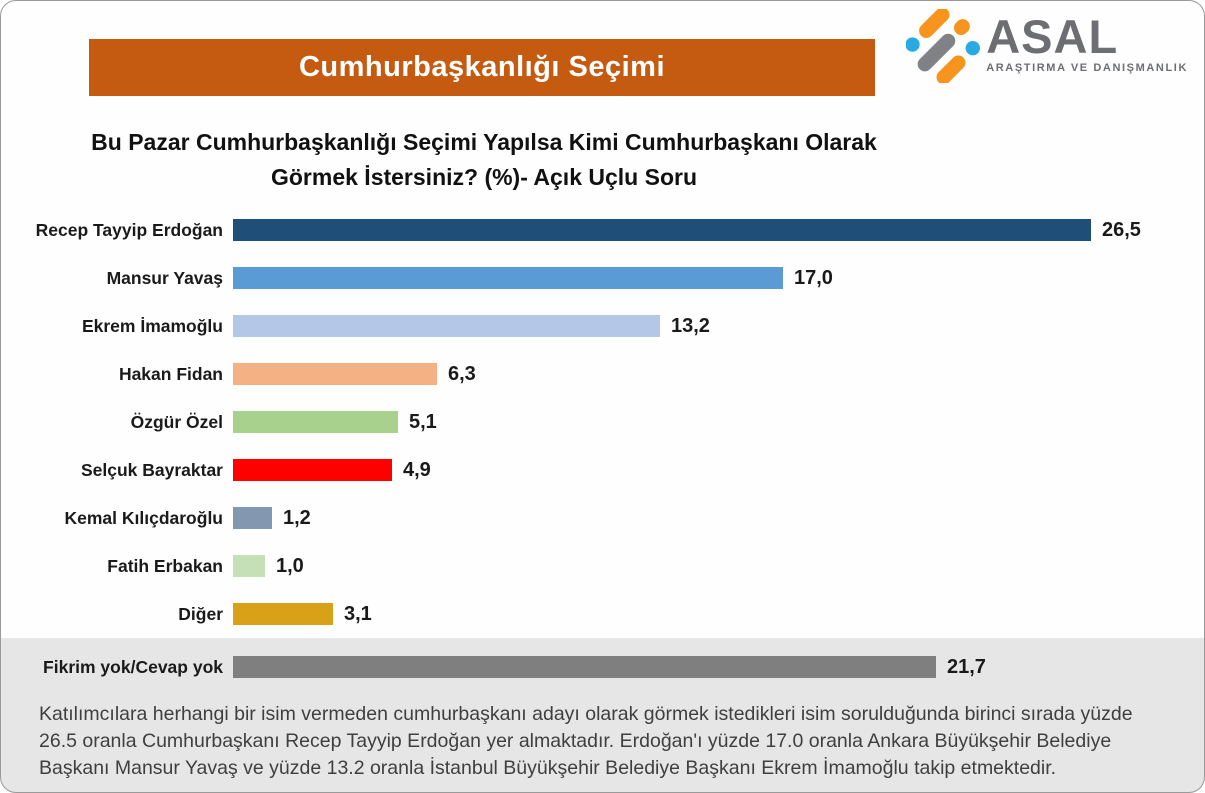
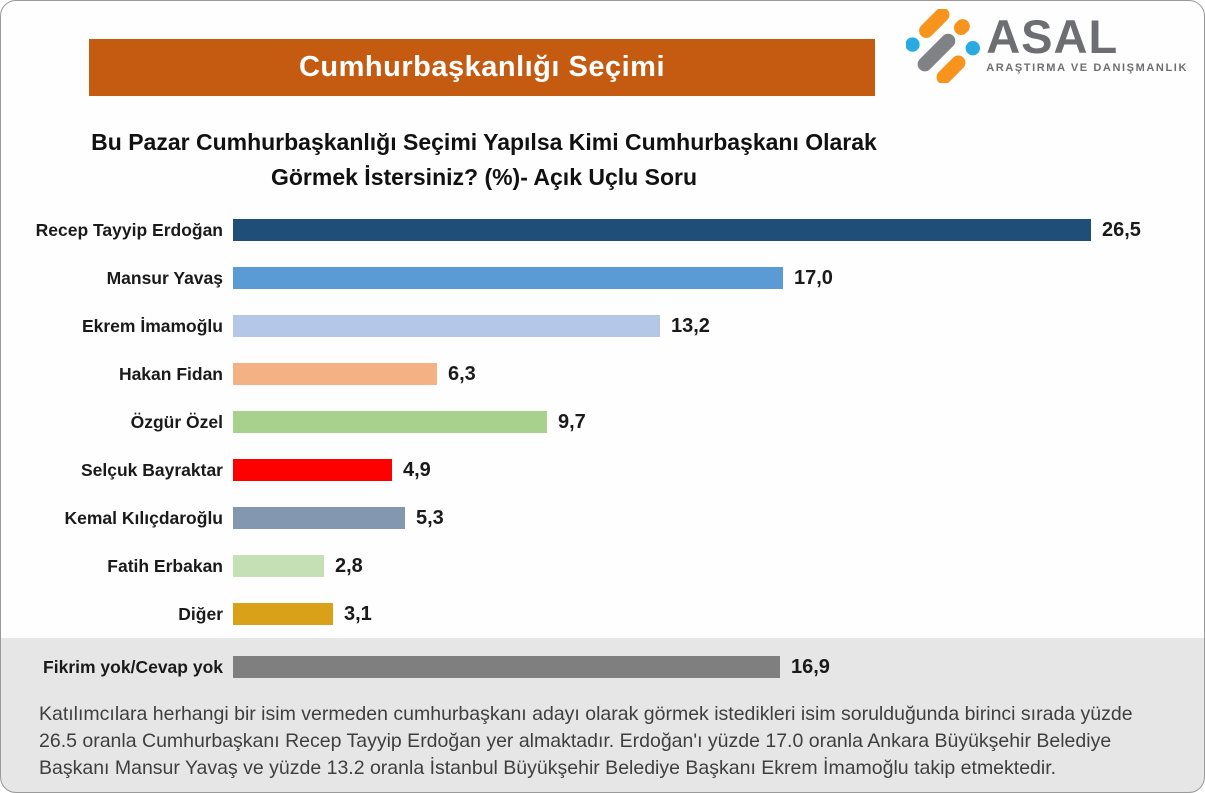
Özgür Özel: 5,1 -> 9,7
Kemal Kılıçdaroğlu: 1,2 -> 5,3
Fatih Erbakan: 1,0 -> 2,8
Fikrim yok/Cevap yok: 21,7 -> 16,9
